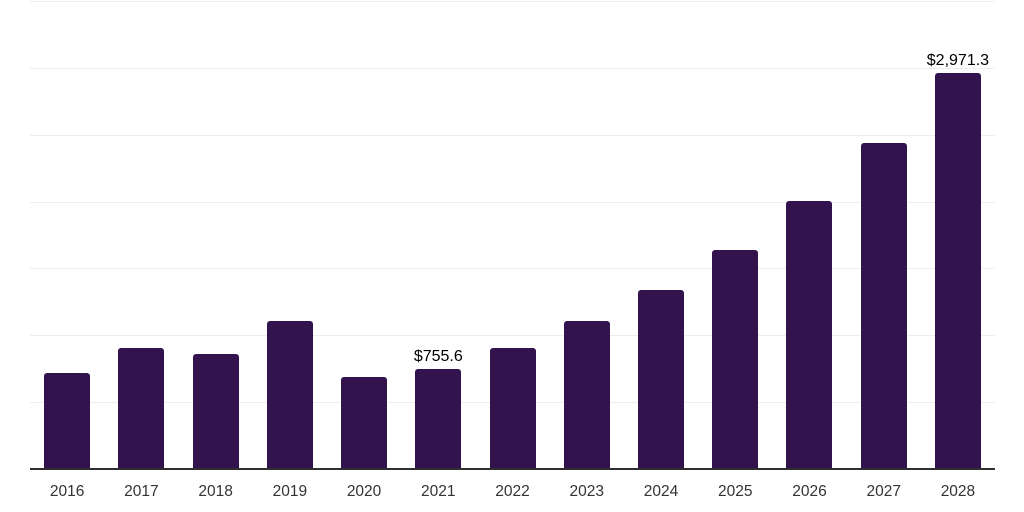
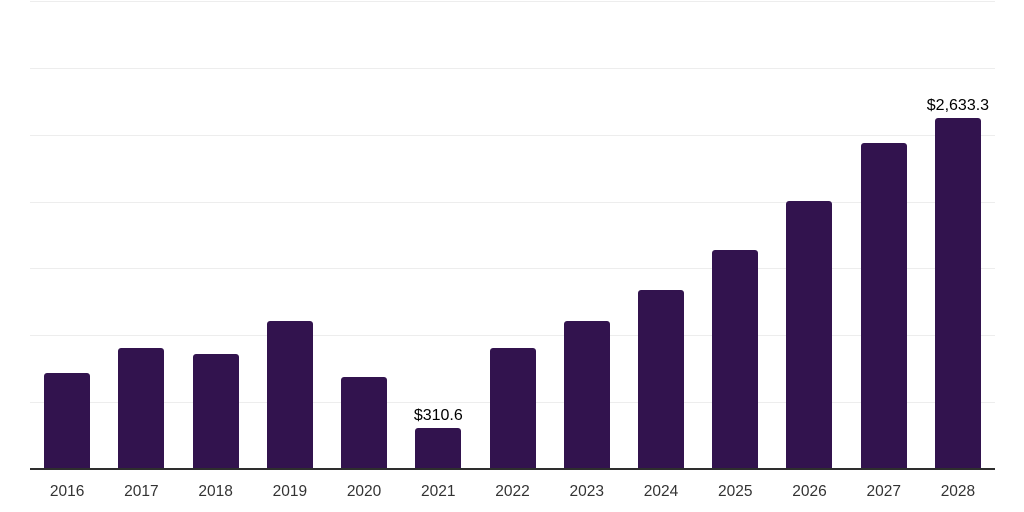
2021: $755.6 -> $310.6
2028: $2,971.3 -> $2,633.3
